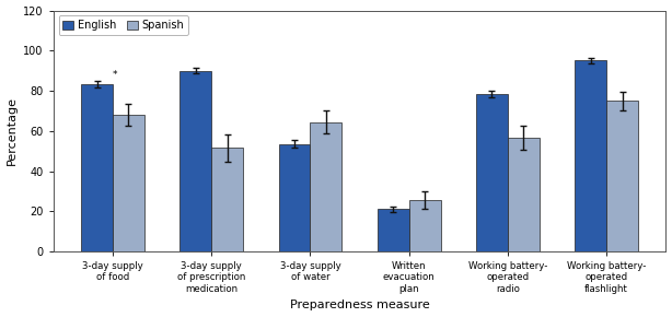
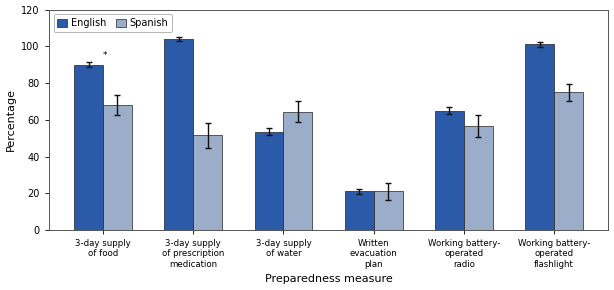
English/3-day supply of food: 83 -> 90
English/3-day supply of prescription medication: 90 -> 104
Spanish/Written evacuation plan: 26 -> 21
English/Working battery- operated radio: 78 -> 65
English/Working battery- operated flashlight: 95 -> 101
